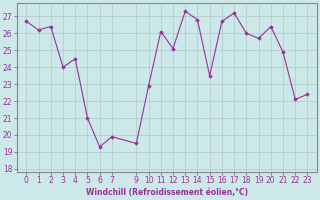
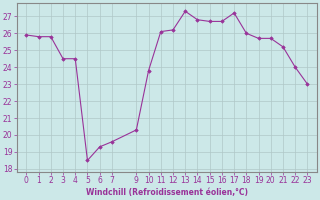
0: 26.7 -> 25.9
1: 26.2 -> 25.8
2: 26.4 -> 25.8
3: 24.0 -> 24.5
5: 21.0 -> 18.5
7: 19.9 -> 19.6
9: 19.5 -> 20.3
10: 22.9 -> 23.8
12: 25.1 -> 26.2
15: 23.5 -> 26.7
20: 26.4 -> 25.7
21: 24.9 -> 25.2
22: 22.1 -> 24.0
23: 22.4 -> 23.0
